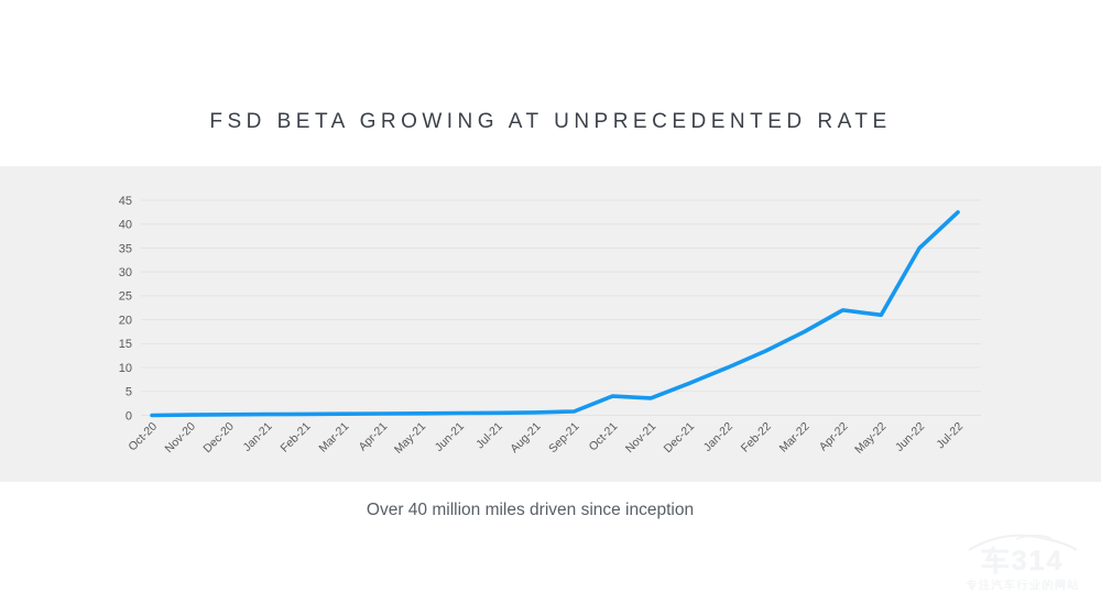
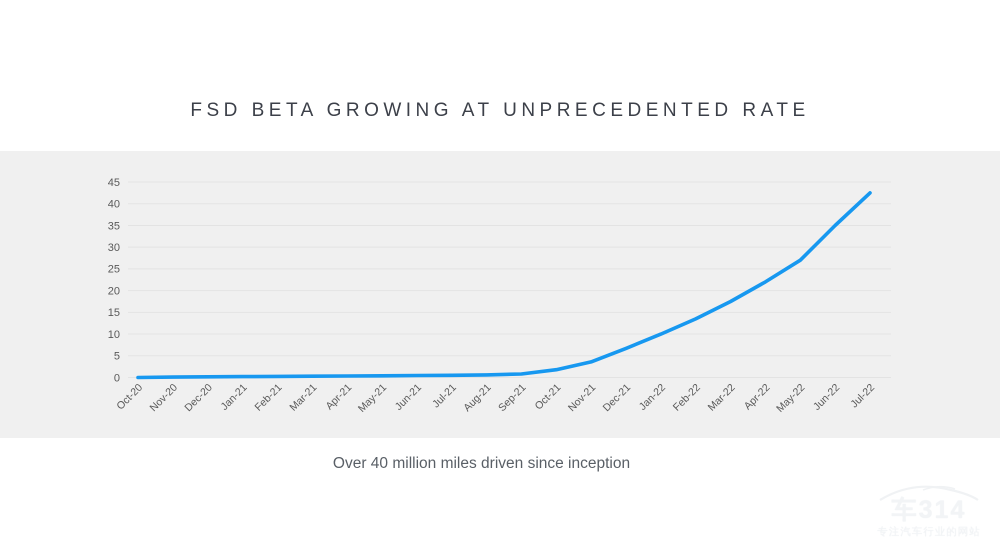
Oct-21: 4 -> 2
May-22: 21 -> 27
